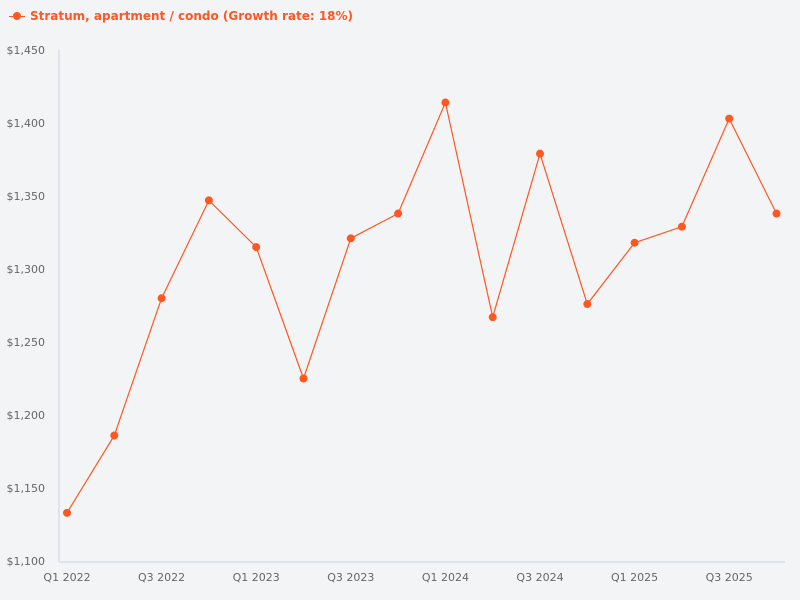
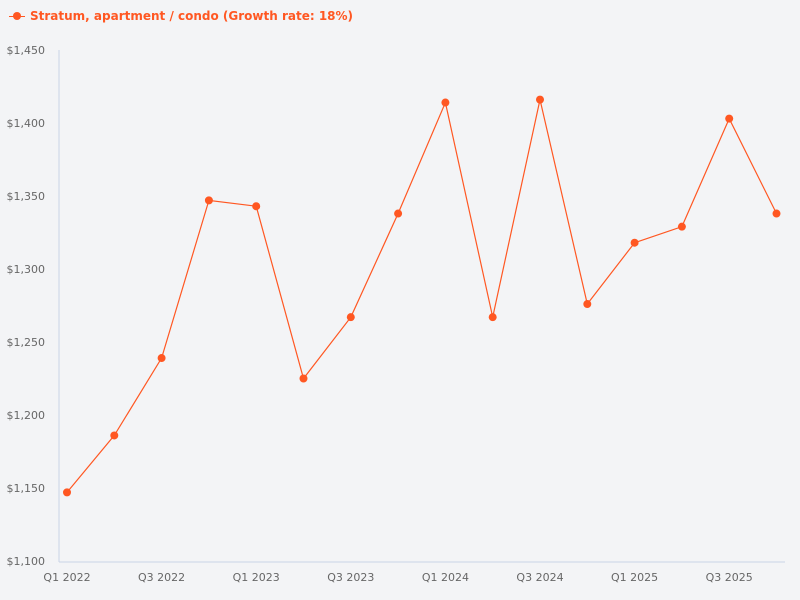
Q1 2022: $1133 -> $1147
Q3 2022: $1280 -> $1239
Q1 2023: $1315 -> $1343
Q3 2023: $1321 -> $1267
Q3 2024: $1379 -> $1416
